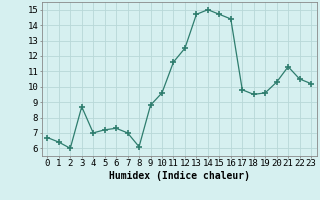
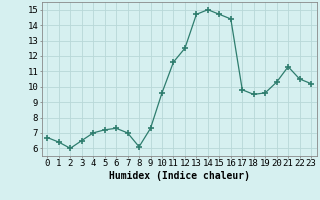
3: 8.7 -> 6.5
9: 8.8 -> 7.3
